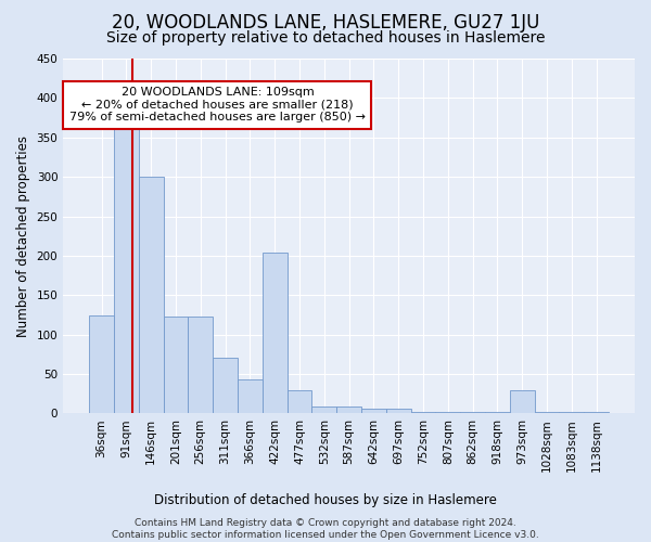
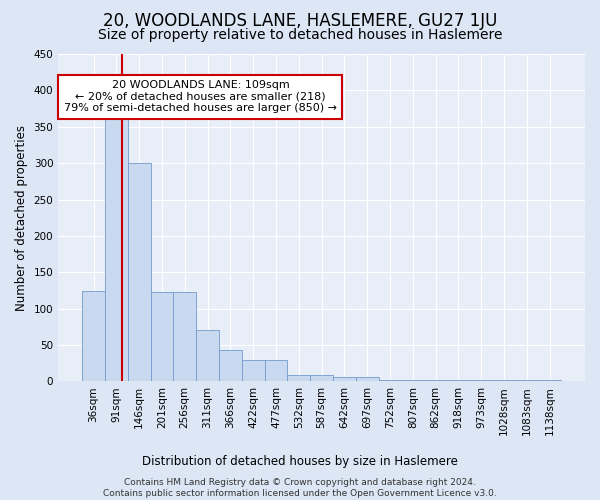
422sqm: 204 -> 29
973sqm: 30 -> 2
